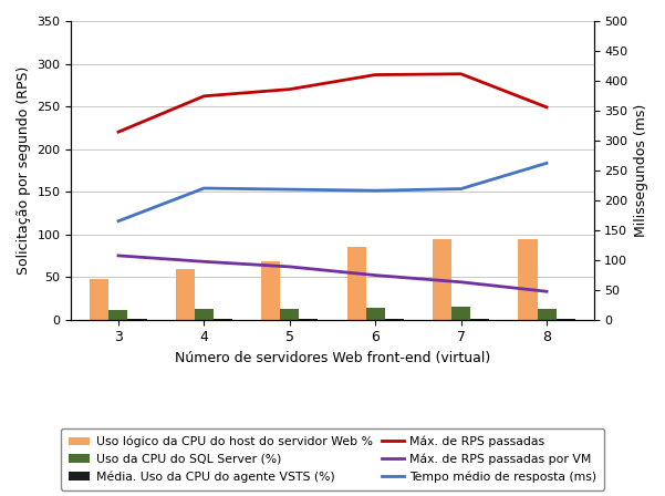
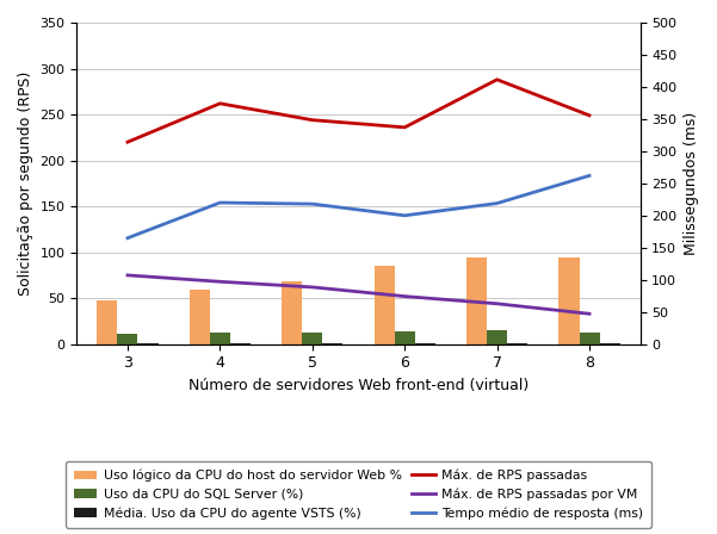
Máx. de RPS passadas/5: 270 -> 244
Máx. de RPS passadas/6: 287 -> 236
Tempo médio de resposta (ms)/6: 216 -> 200
